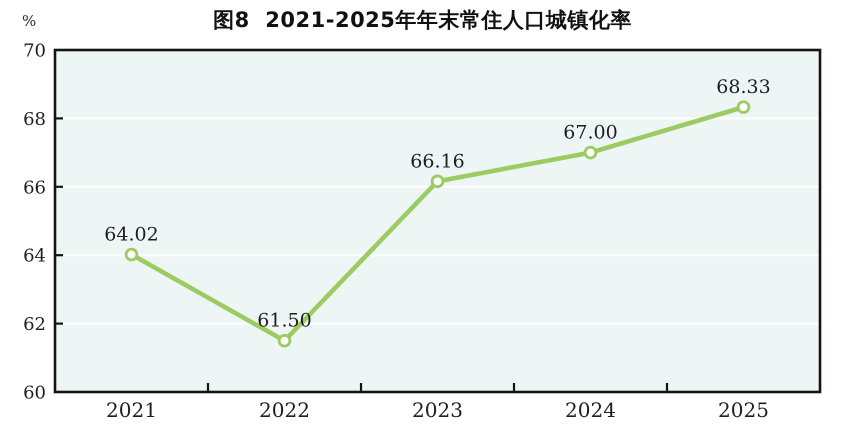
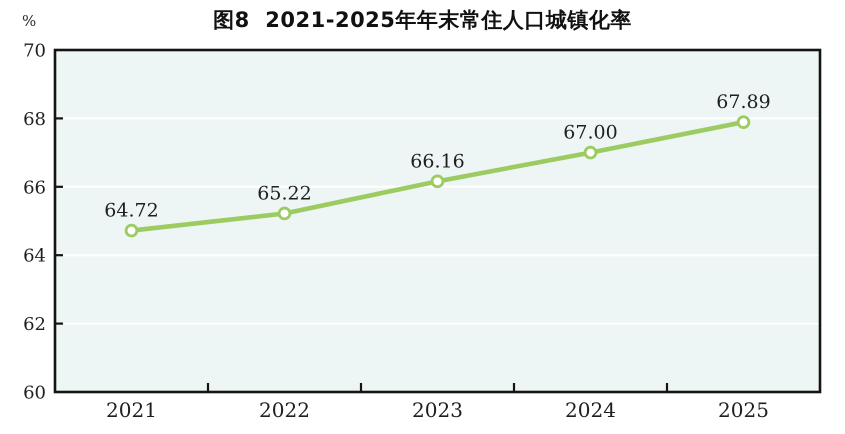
2021: 64.02 -> 64.72
2022: 61.50 -> 65.22
2025: 68.33 -> 67.89
